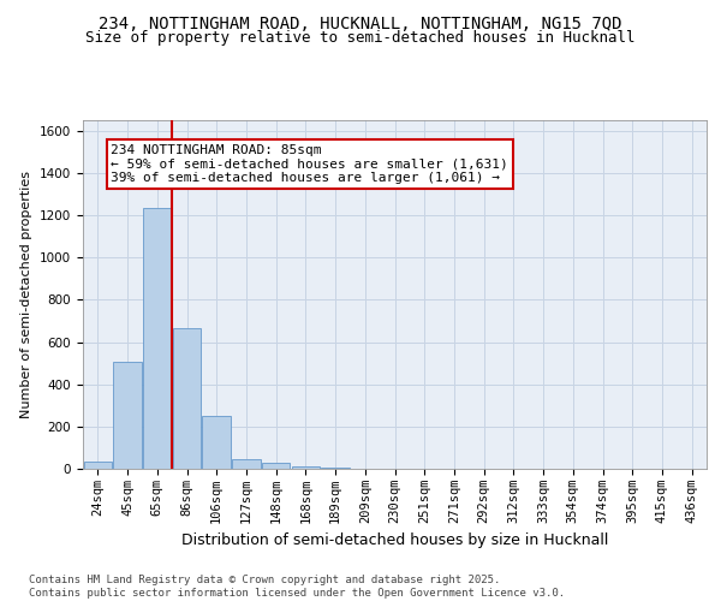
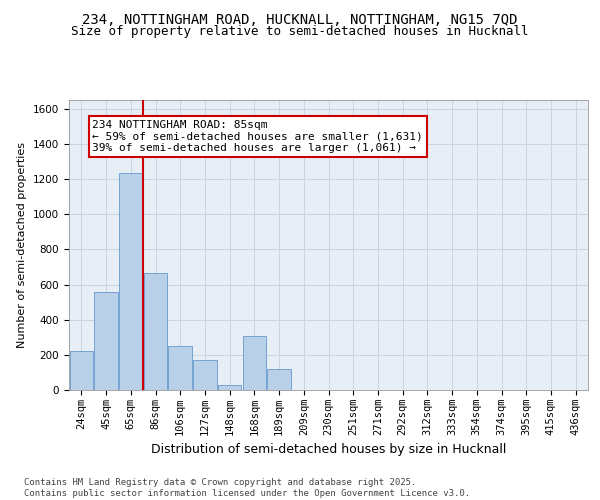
24sqm: 30 -> 220
45sqm: 510 -> 560
127sqm: 40 -> 170
168sqm: 10 -> 310
189sqm: 0 -> 120
